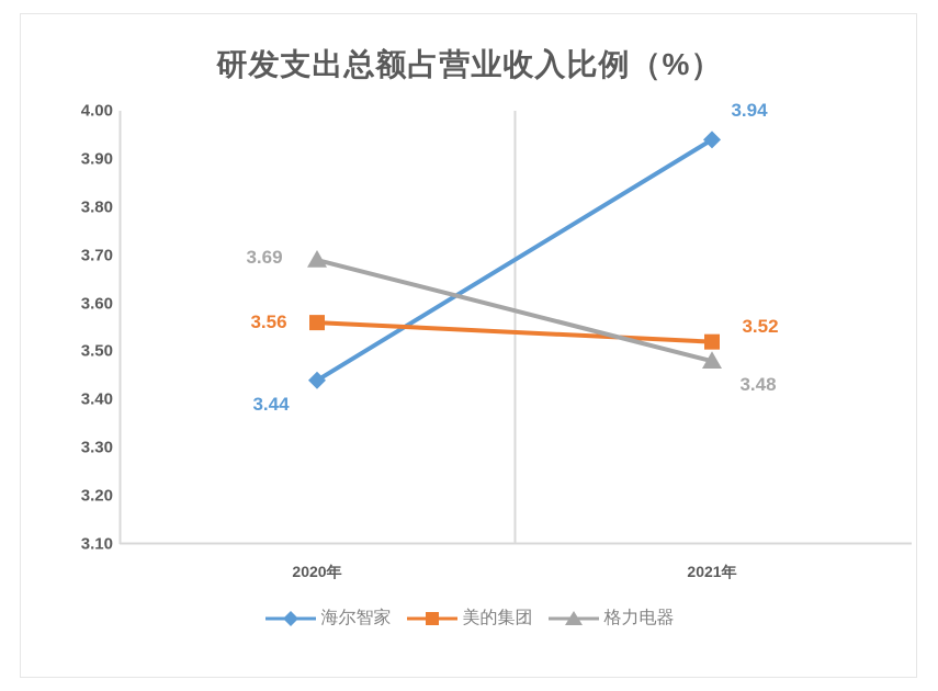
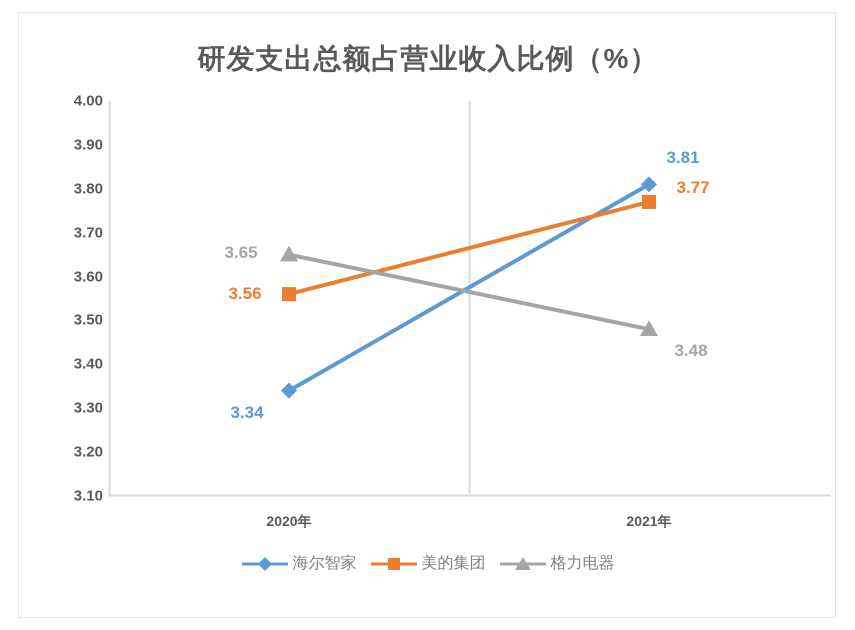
海尔智家/2020年: 3.44 -> 3.34
格力电器/2020年: 3.69 -> 3.65
海尔智家/2021年: 3.94 -> 3.81
美的集团/2021年: 3.52 -> 3.77
